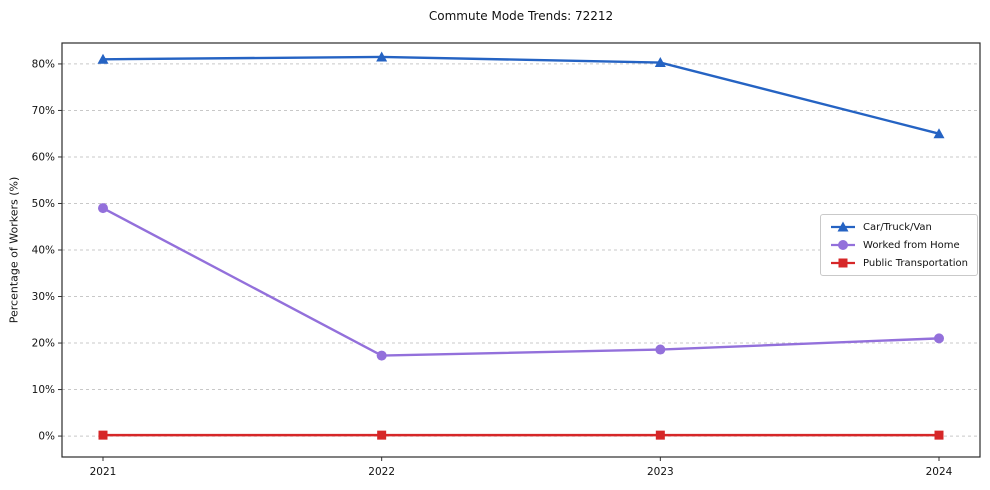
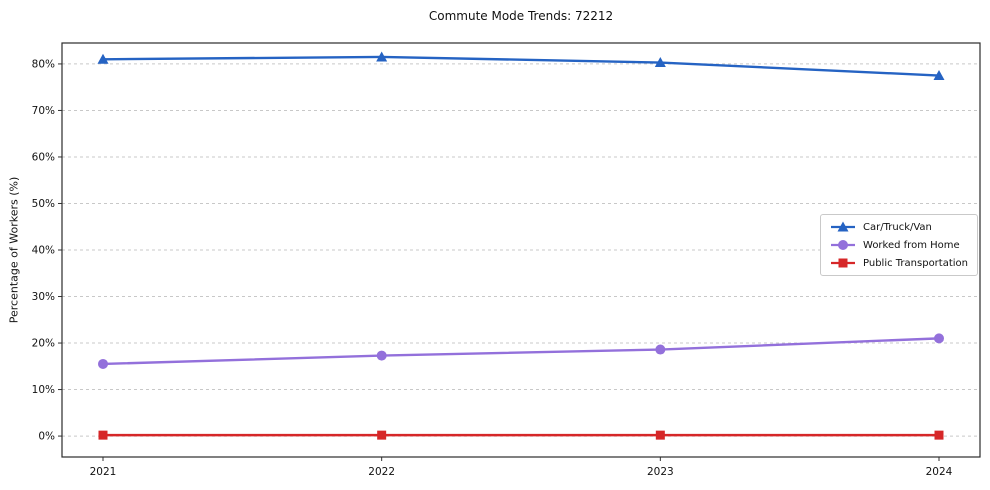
Worked from Home/2021: 49% -> 16%
Car/Truck/Van/2024: 65% -> 78%
